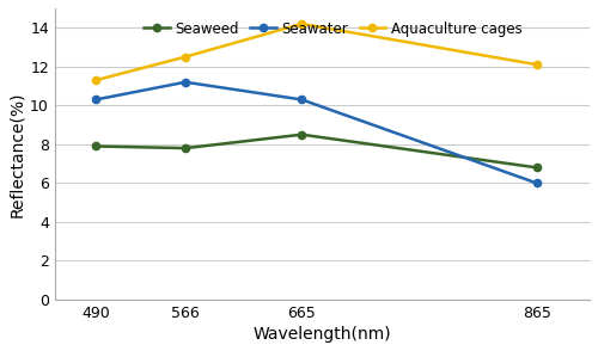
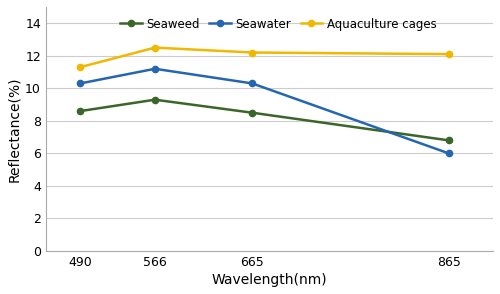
Seaweed/490: 7.9 -> 8.6
Seaweed/566: 7.8 -> 9.3
Aquaculture cages/665: 14.2 -> 12.2
